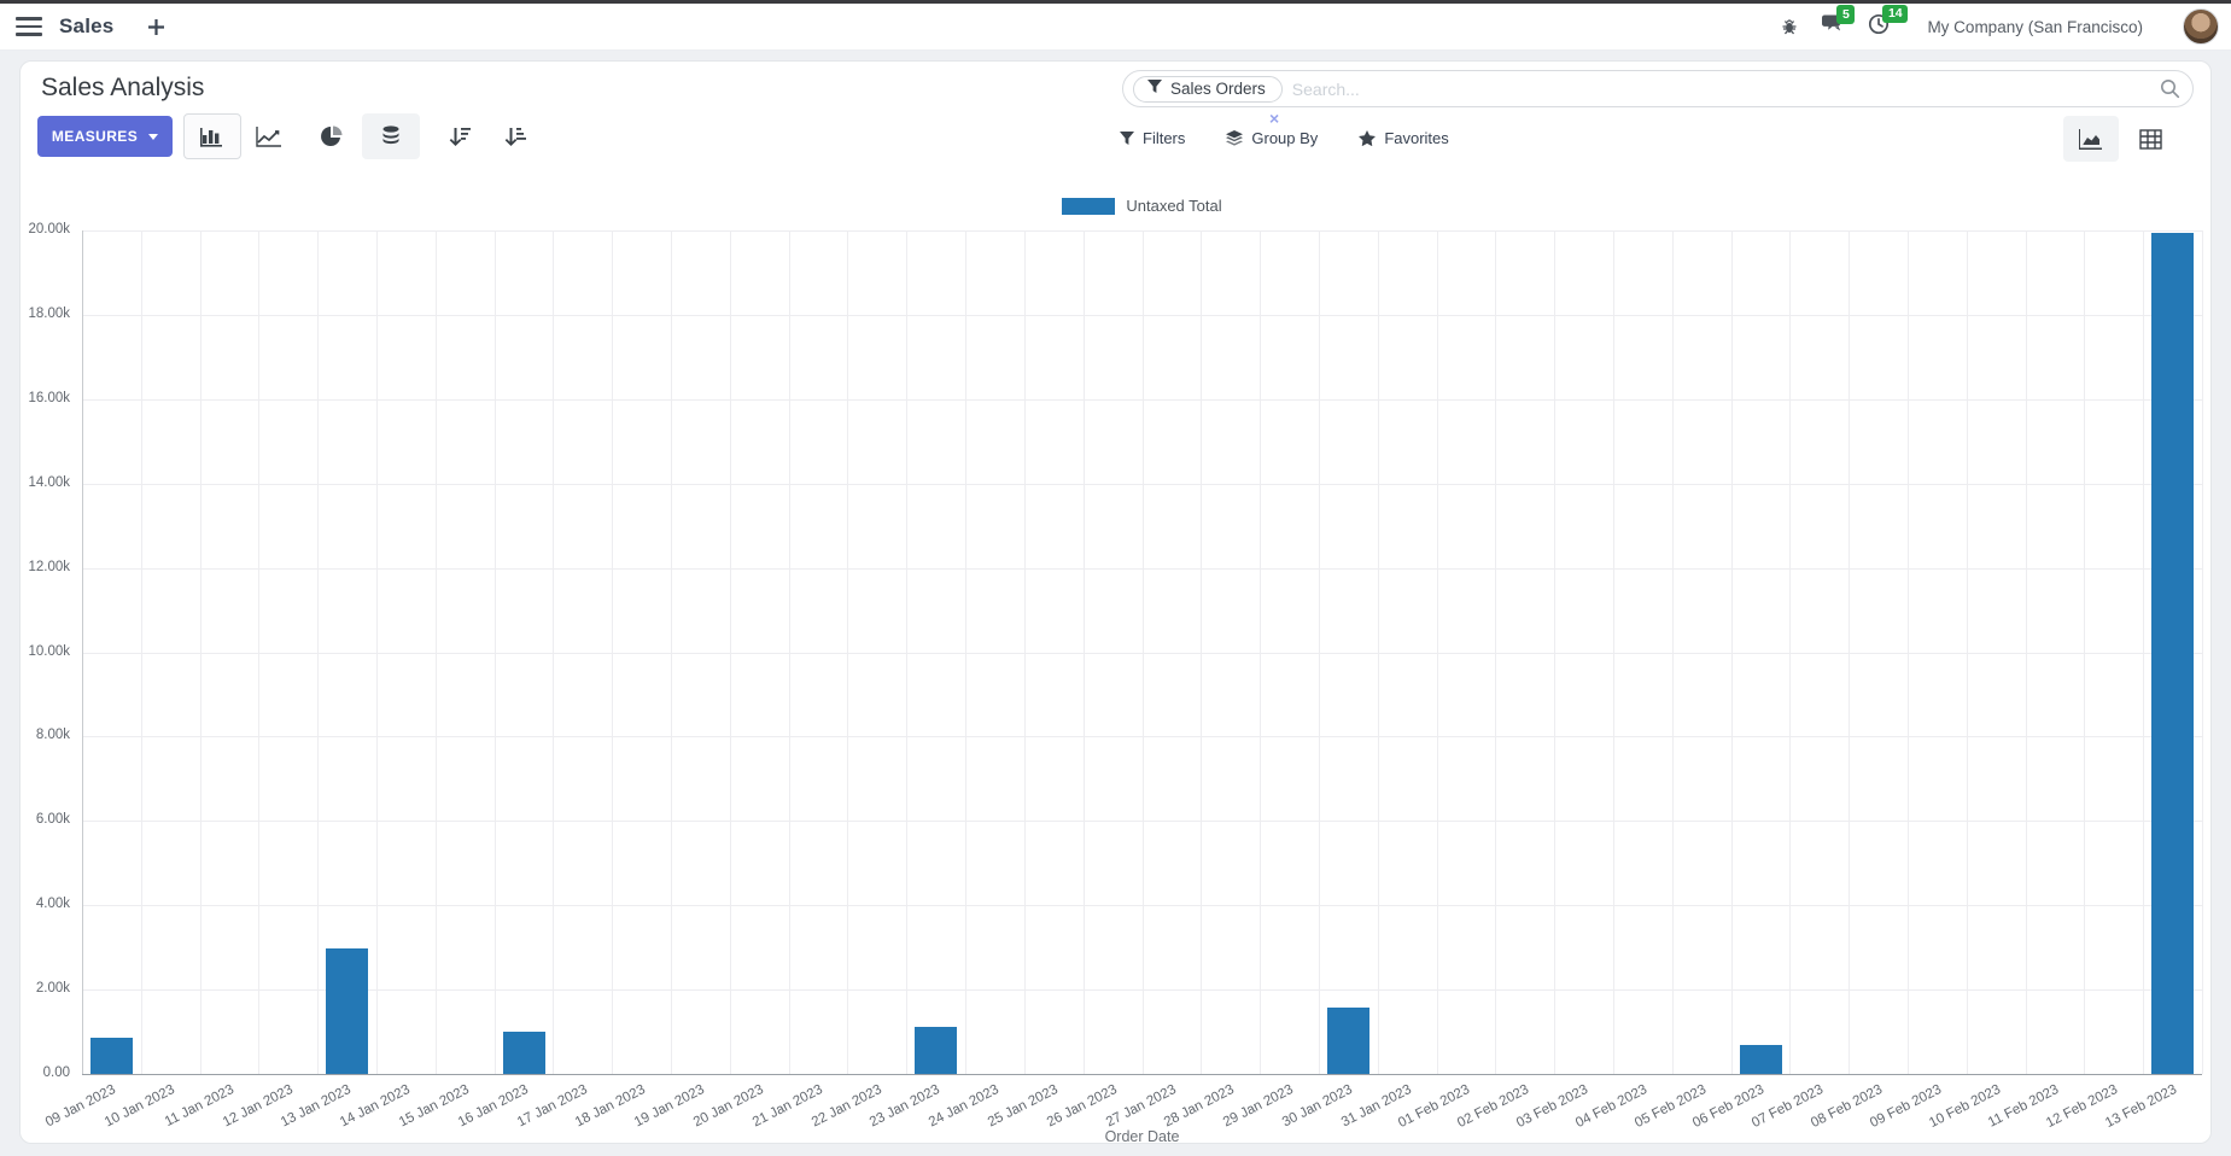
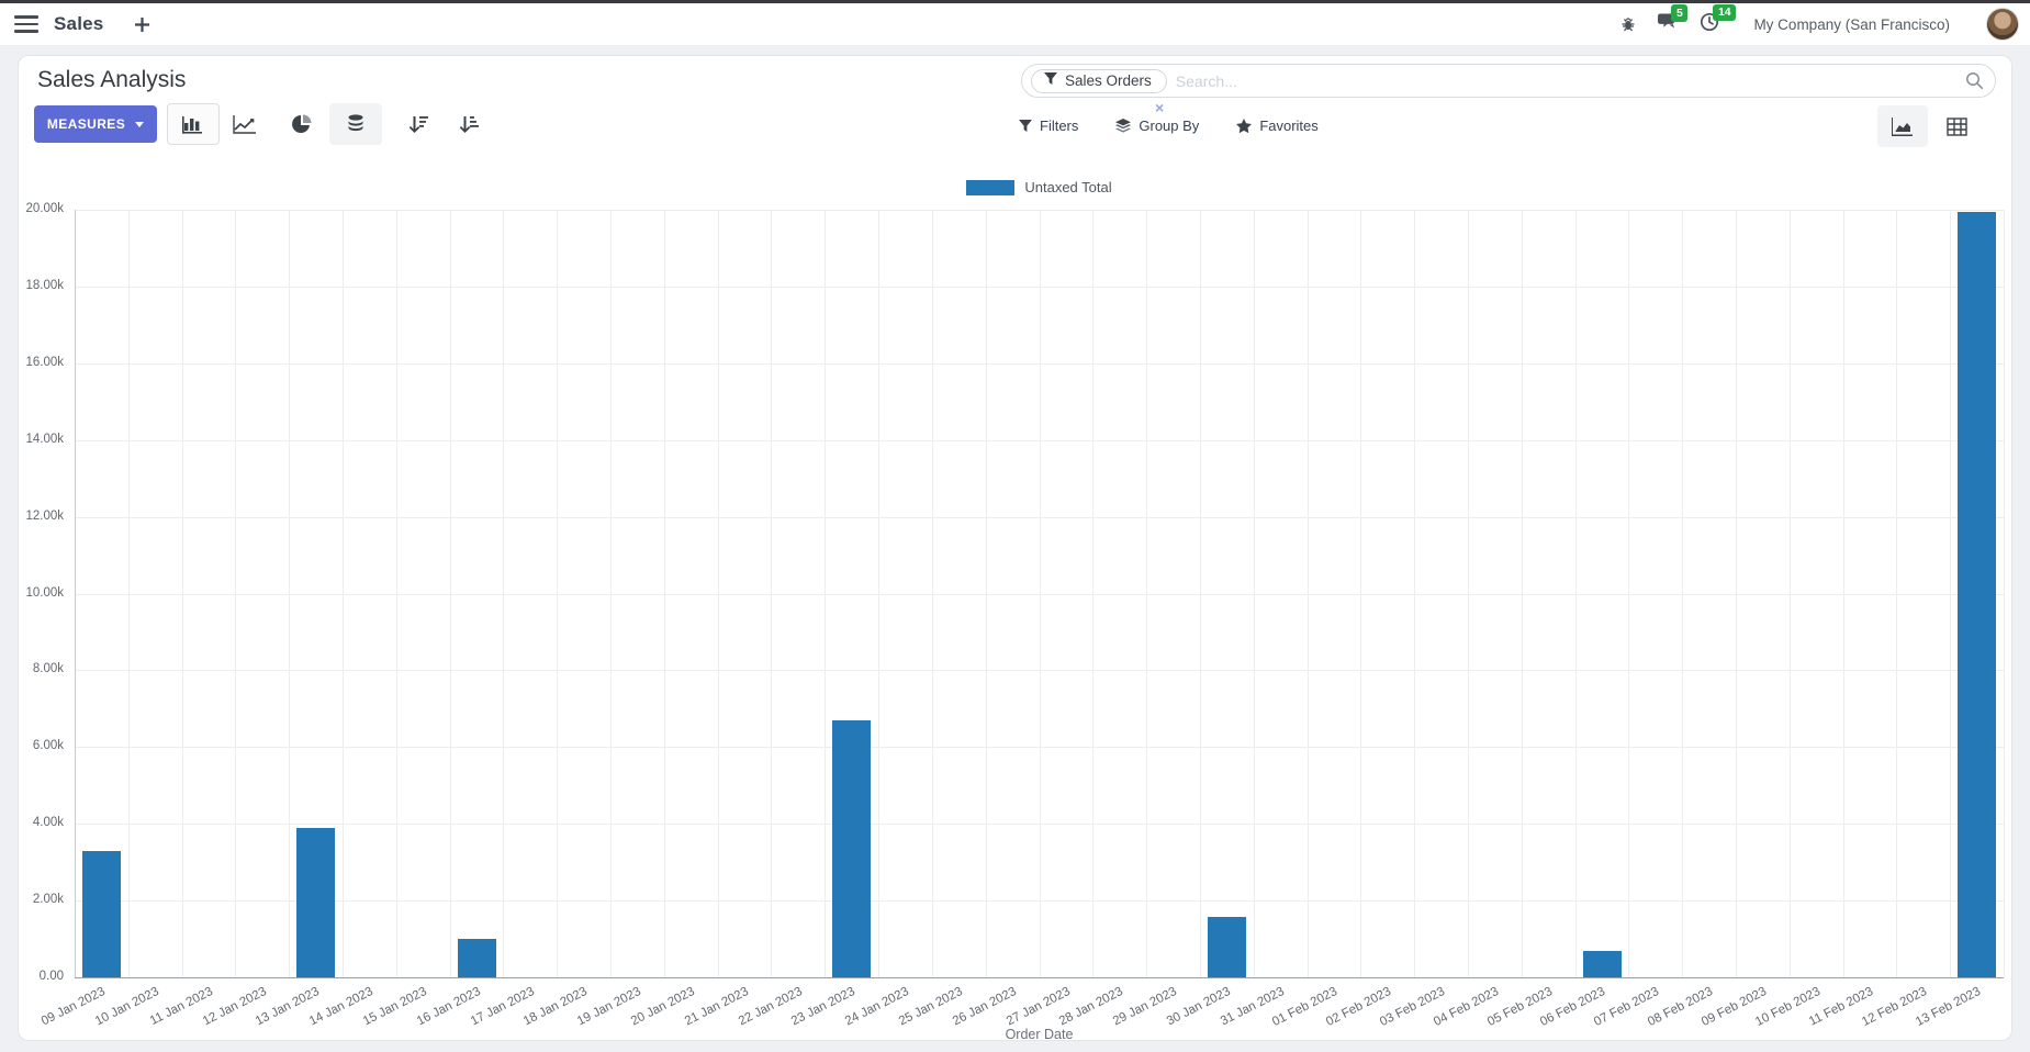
09 Jan 2023: 0.9k -> 3.3k
13 Jan 2023: 3.0k -> 3.9k
23 Jan 2023: 1.1k -> 6.7k
